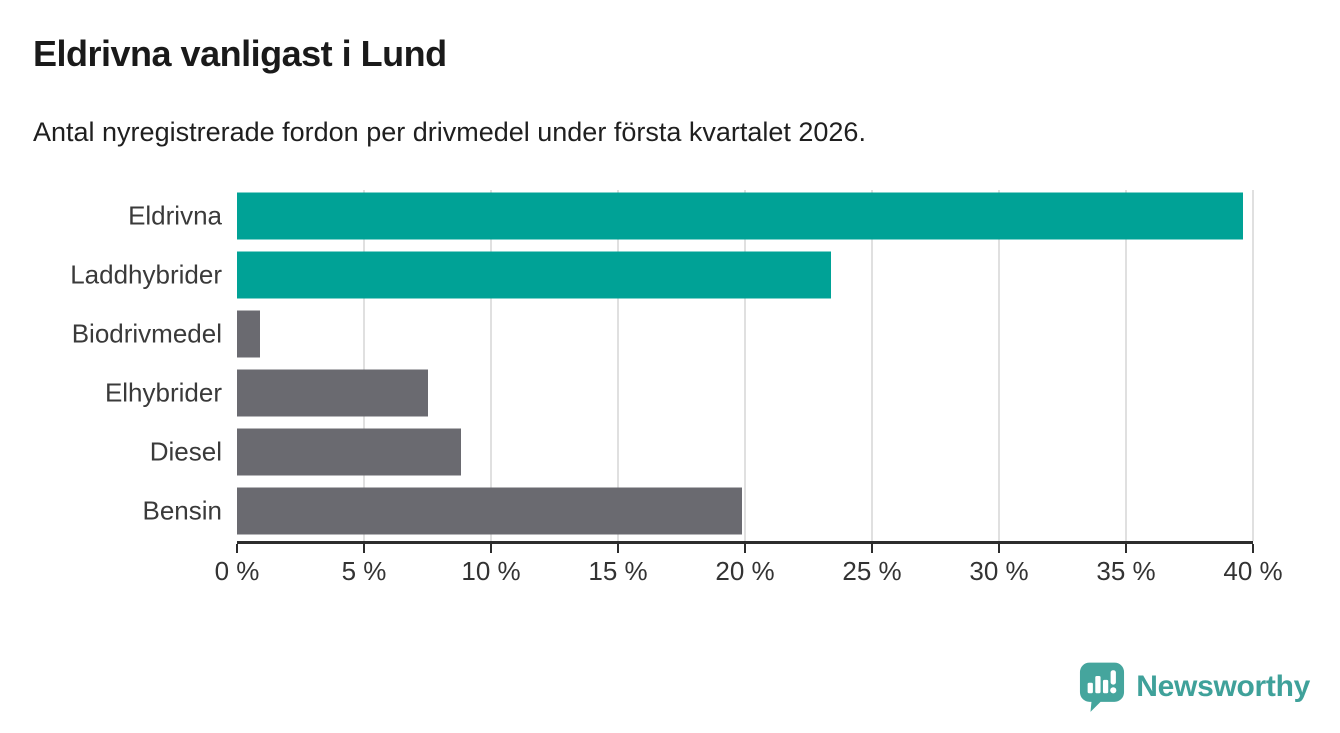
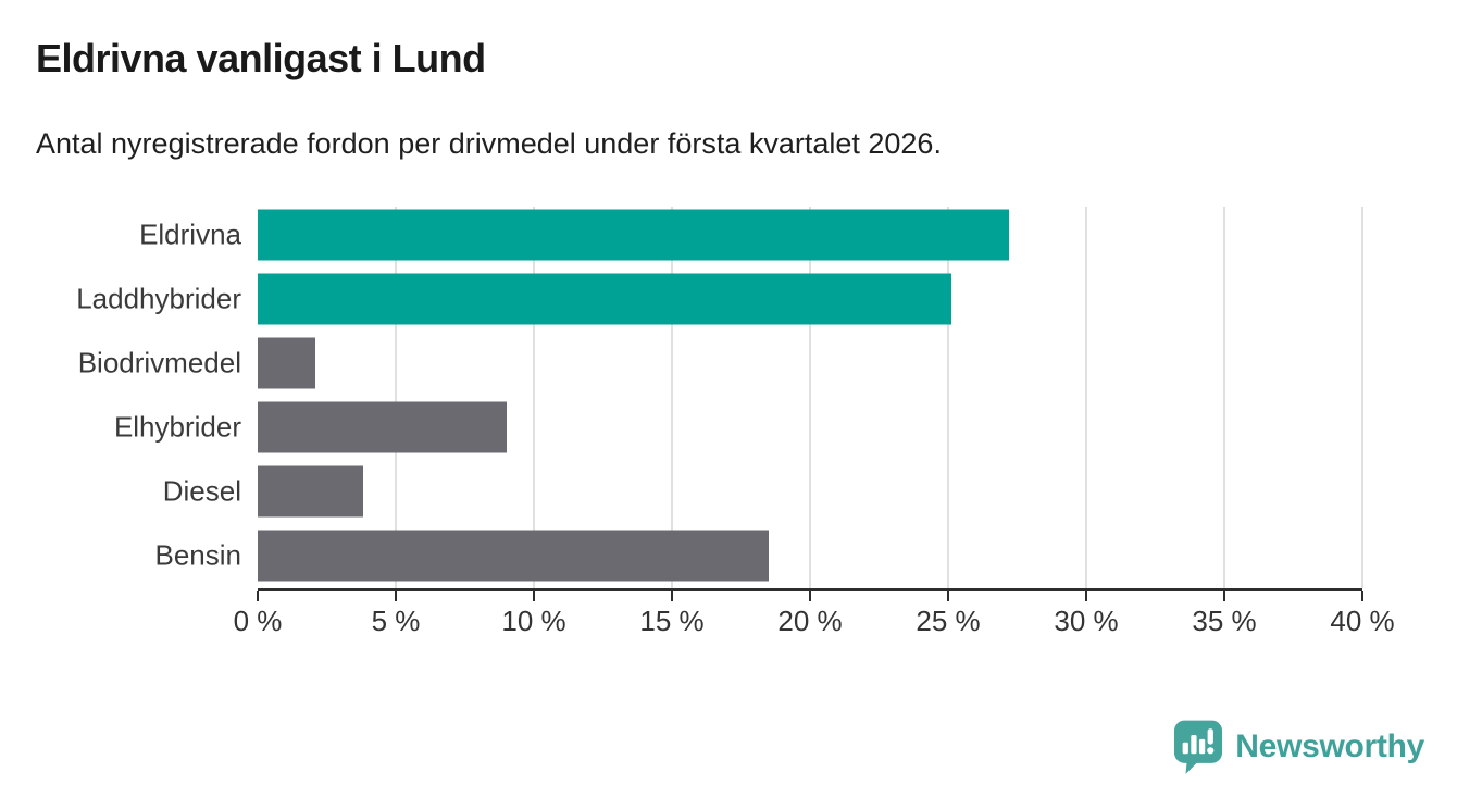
Eldrivna: 39.6% -> 27.2%
Laddhybrider: 23.4% -> 25.1%
Biodrivmedel: 0.9% -> 2.1%
Elhybrider: 7.5% -> 9.0%
Diesel: 8.8% -> 3.8%
Bensin: 19.9% -> 18.5%
